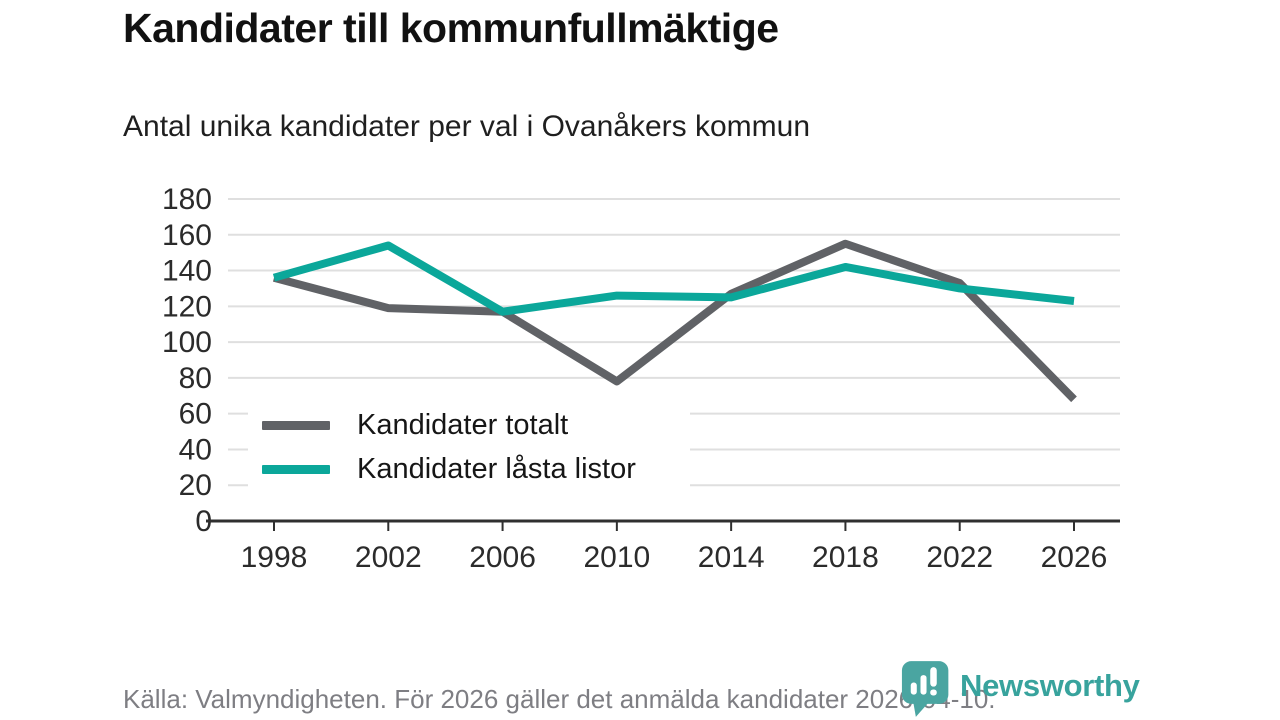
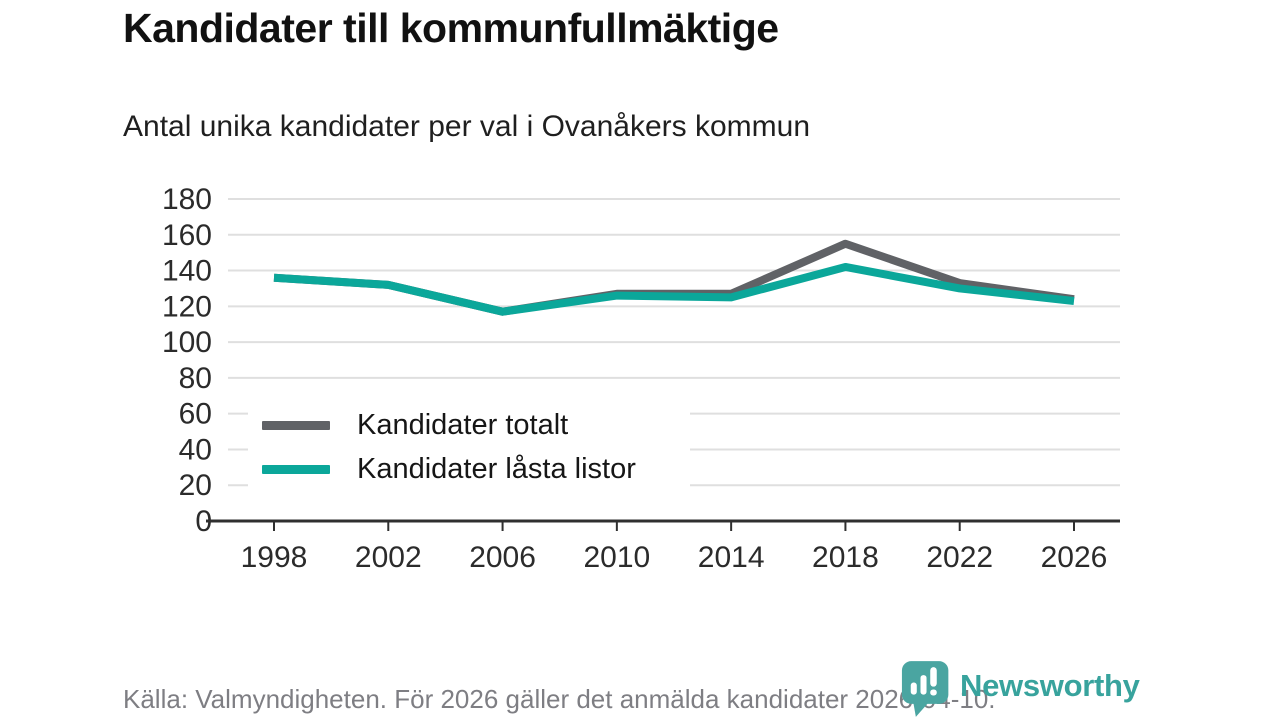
Kandidater totalt/2002: 119 -> 132
Kandidater låsta listor/2002: 154 -> 132
Kandidater totalt/2010: 78 -> 127
Kandidater totalt/2026: 68 -> 124
